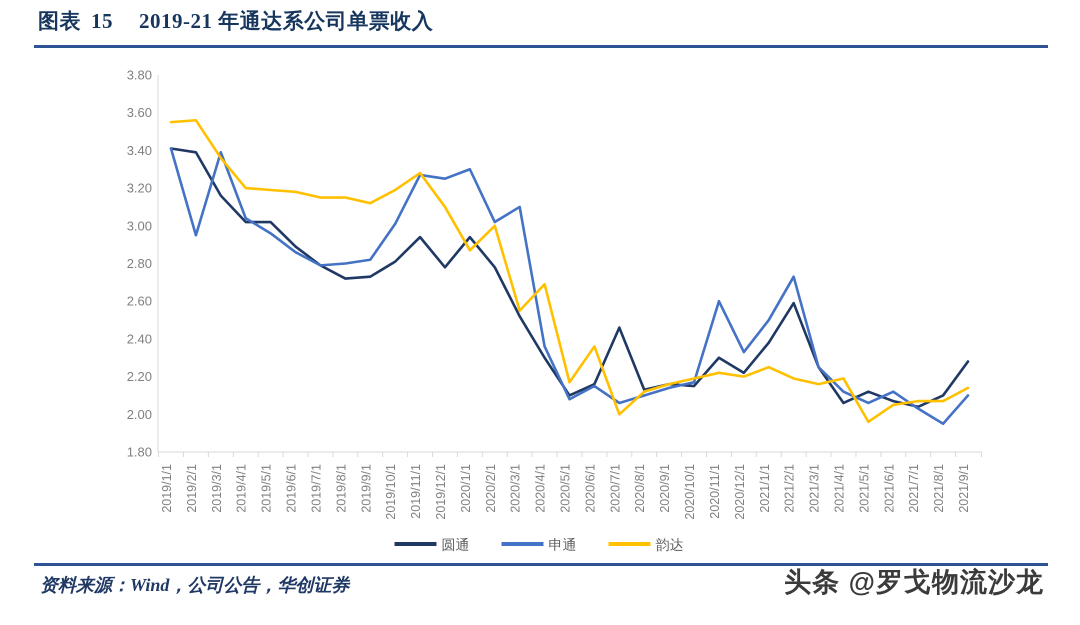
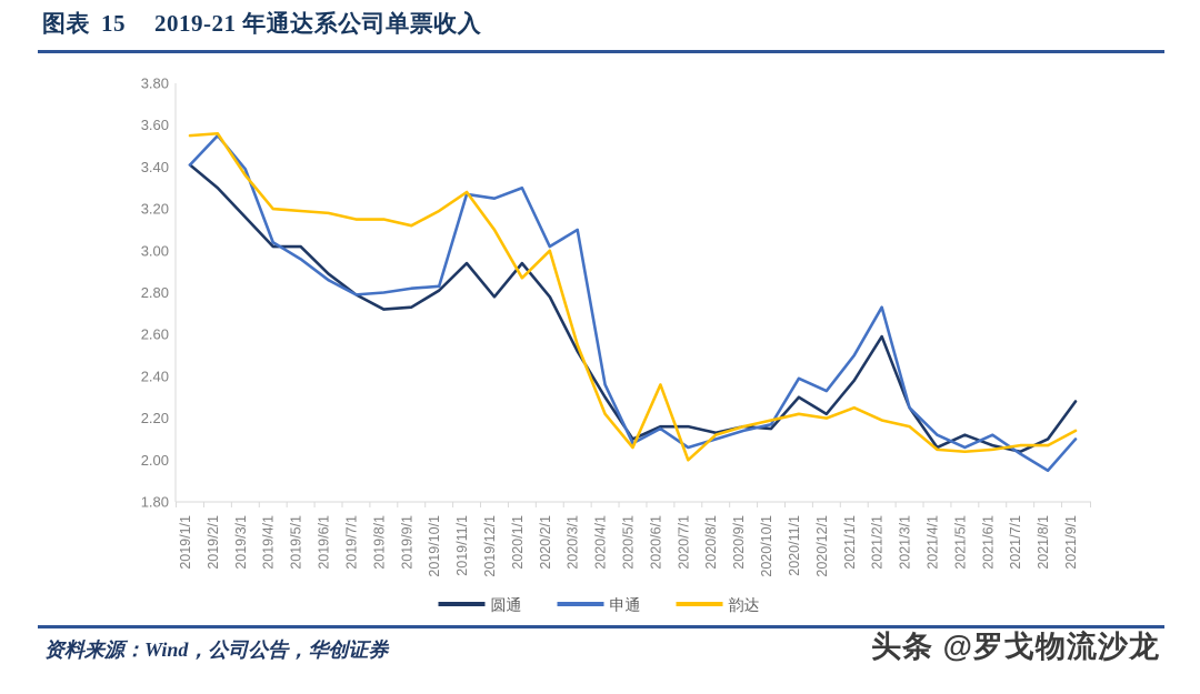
圆通/2019/2/1: 3.39 -> 3.30
申通/2019/2/1: 2.95 -> 3.55
申通/2019/10/1: 3.01 -> 2.83
韵达/2020/4/1: 2.69 -> 2.22
韵达/2020/5/1: 2.17 -> 2.06
圆通/2020/7/1: 2.46 -> 2.16
申通/2020/11/1: 2.60 -> 2.39
韵达/2021/4/1: 2.19 -> 2.05
韵达/2021/5/1: 1.96 -> 2.04
